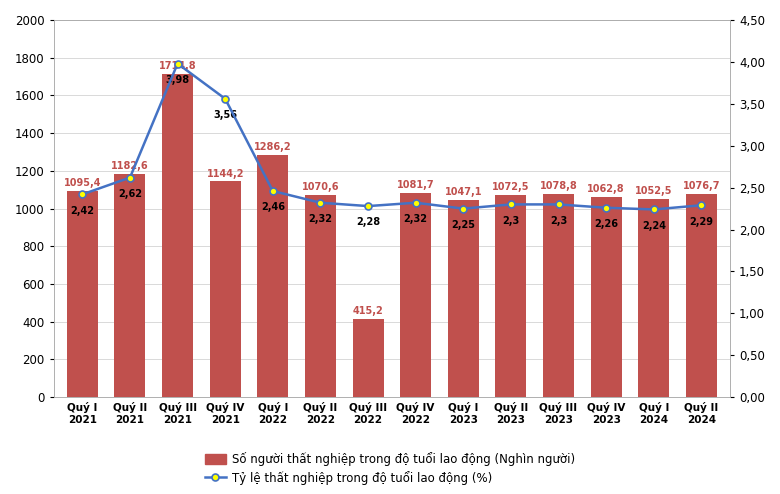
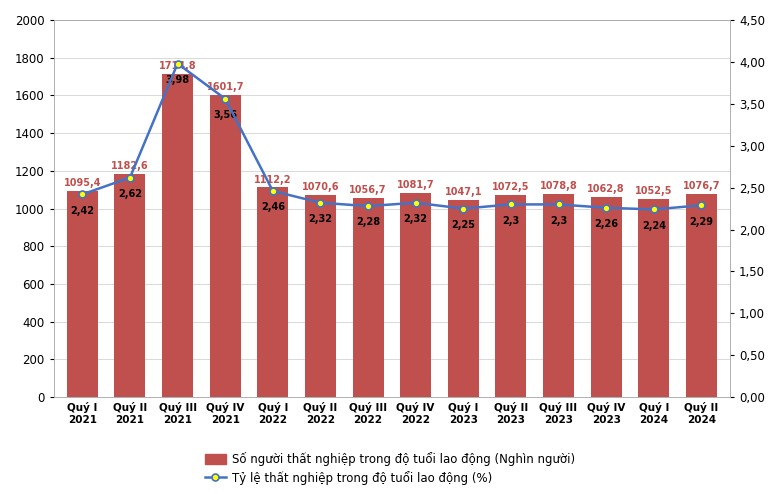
Số người thất nghiệp trong độ tuổi lao động (Nghìn người)/Quý IV 2021: 1144,2 -> 1601,7
Số người thất nghiệp trong độ tuổi lao động (Nghìn người)/Quý I 2022: 1286,2 -> 1112,2
Số người thất nghiệp trong độ tuổi lao động (Nghìn người)/Quý III 2022: 415,2 -> 1056,7
